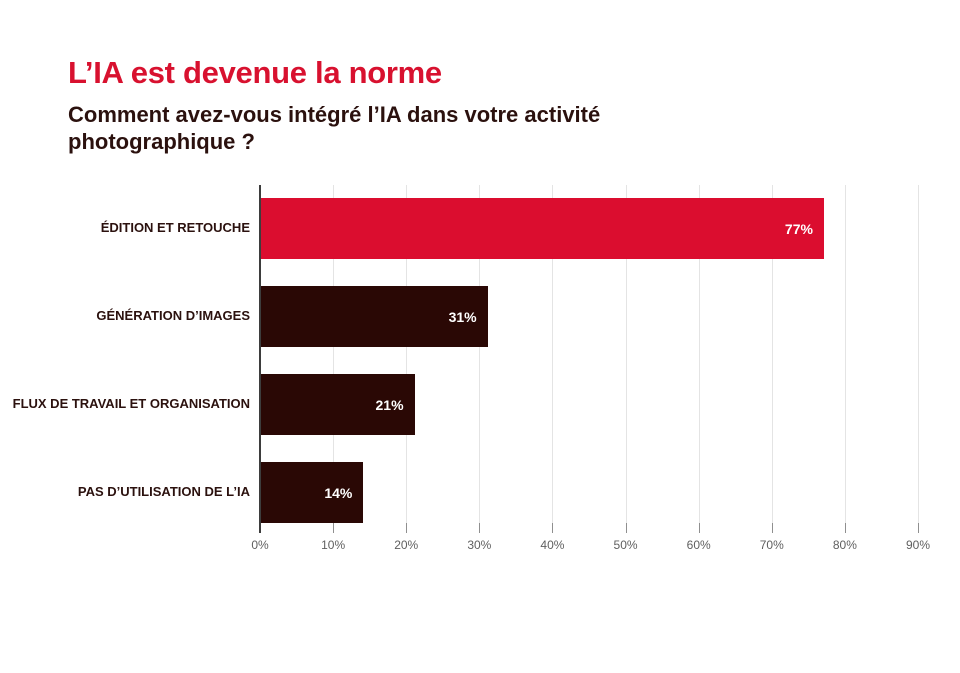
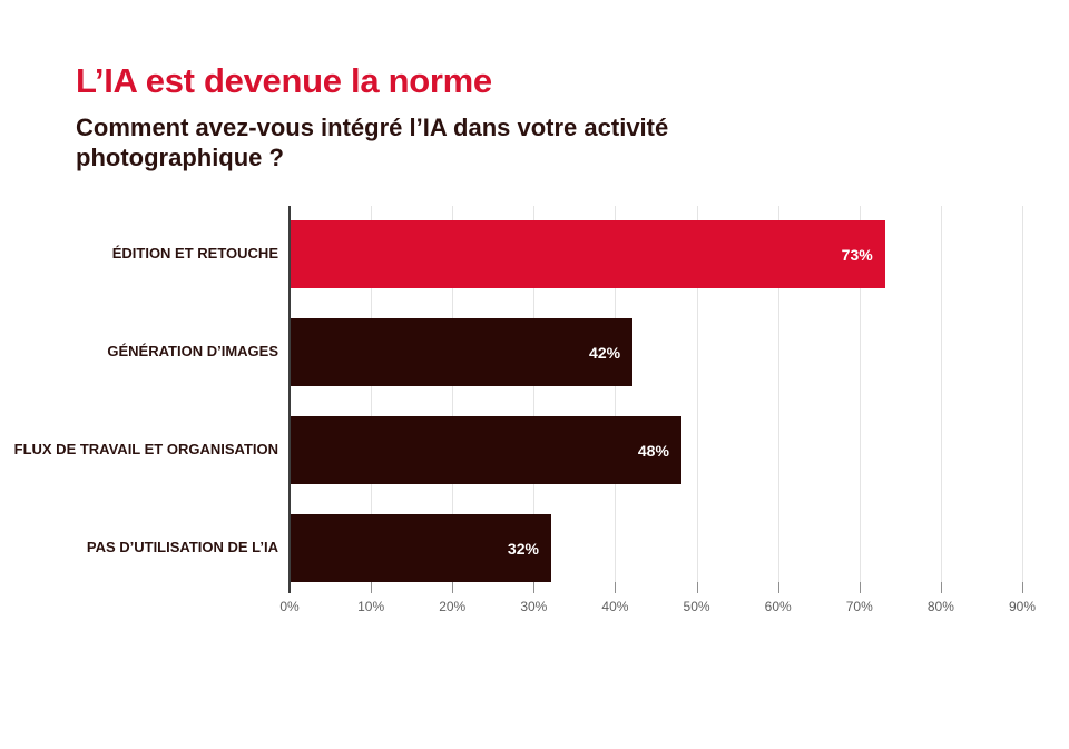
ÉDITION ET RETOUCHE: 77% -> 73%
GÉNÉRATION D’IMAGES: 31% -> 42%
FLUX DE TRAVAIL ET ORGANISATION: 21% -> 48%
PAS D’UTILISATION DE L’IA: 14% -> 32%
